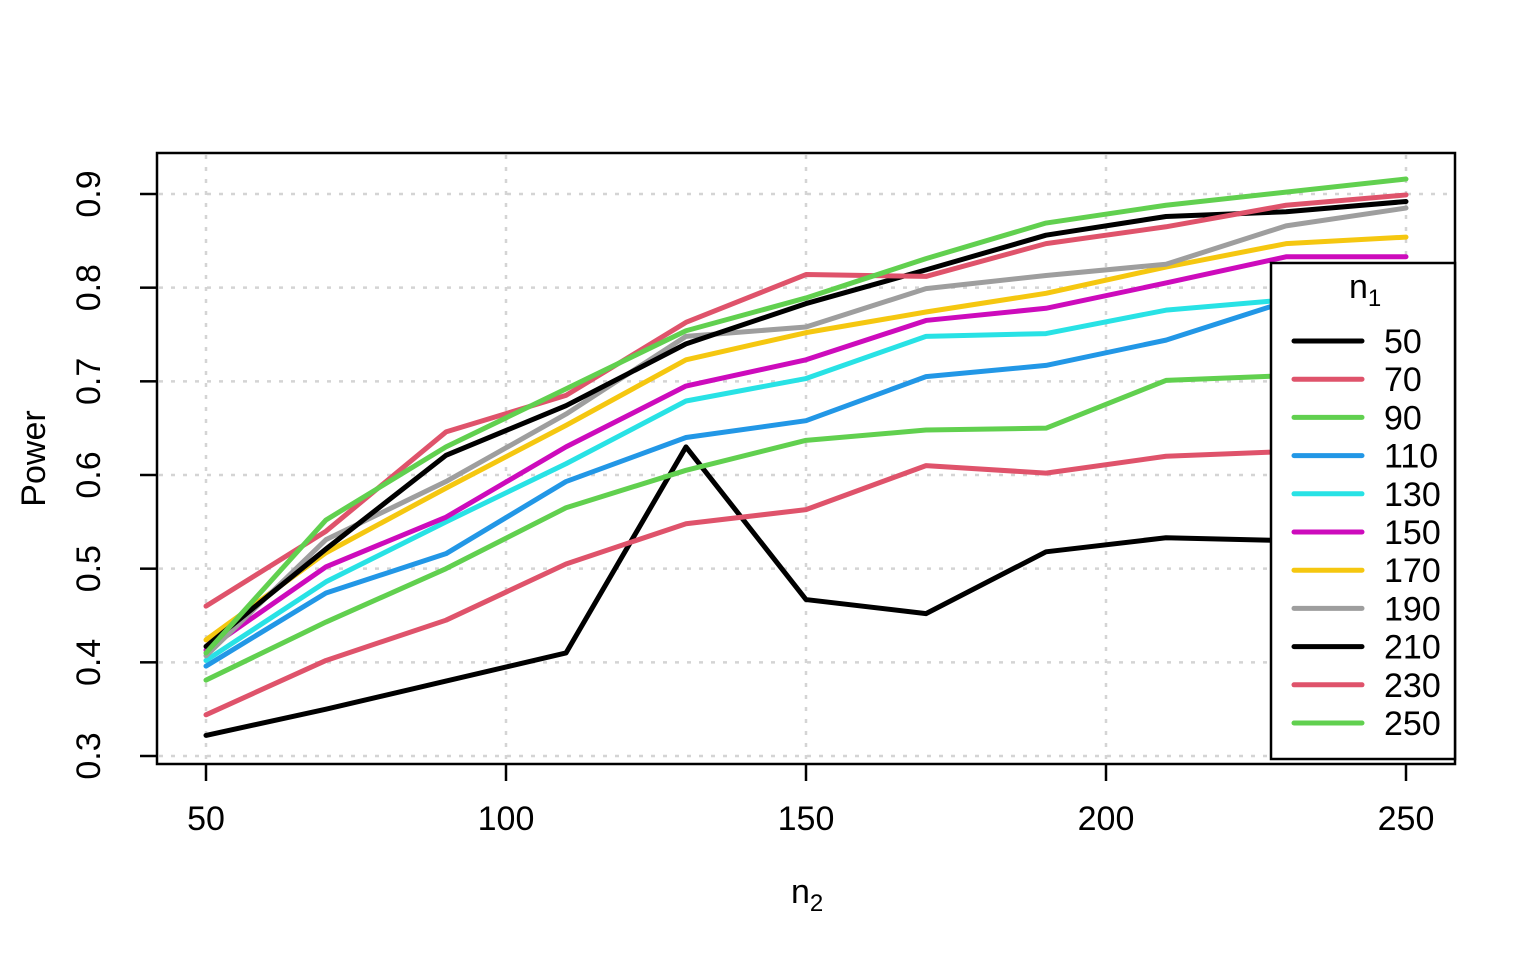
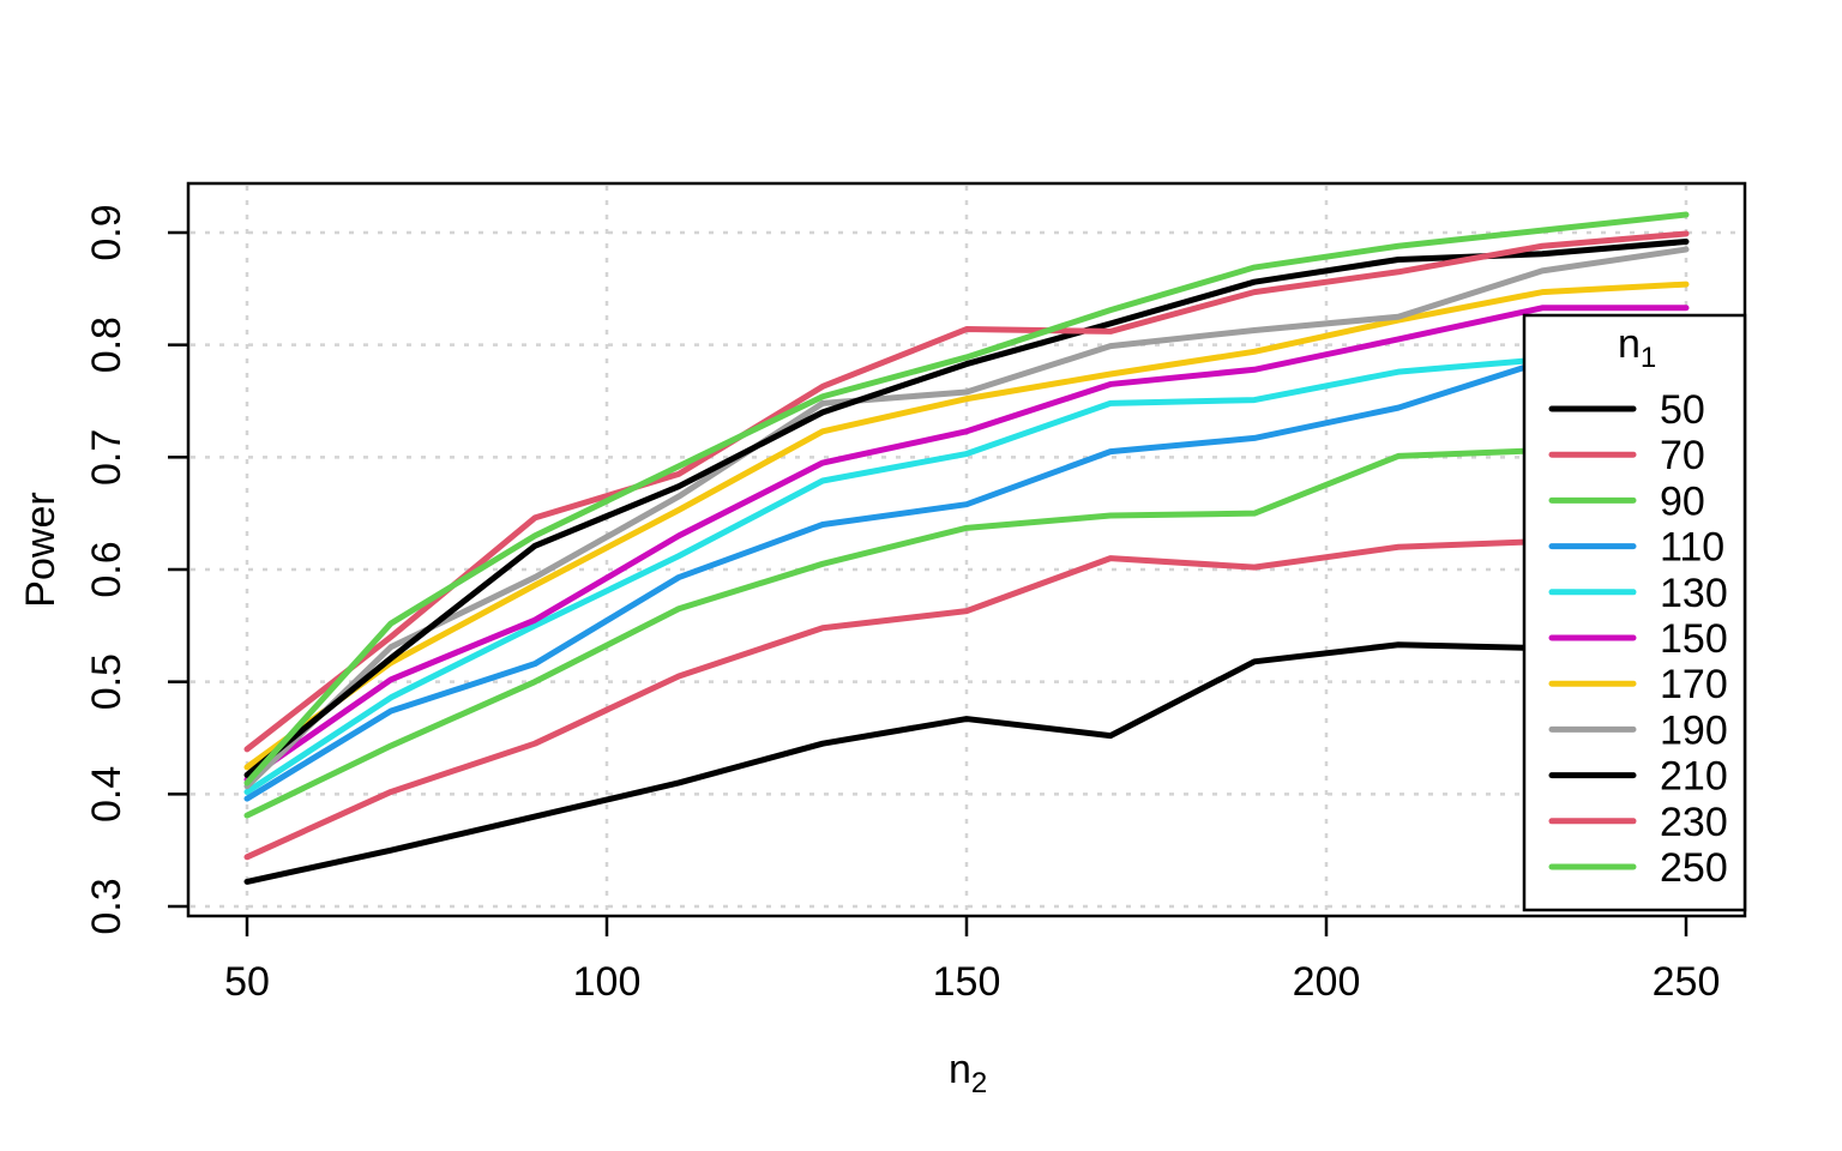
230/50: 0.46 -> 0.44
50/130: 0.63 -> 0.45
